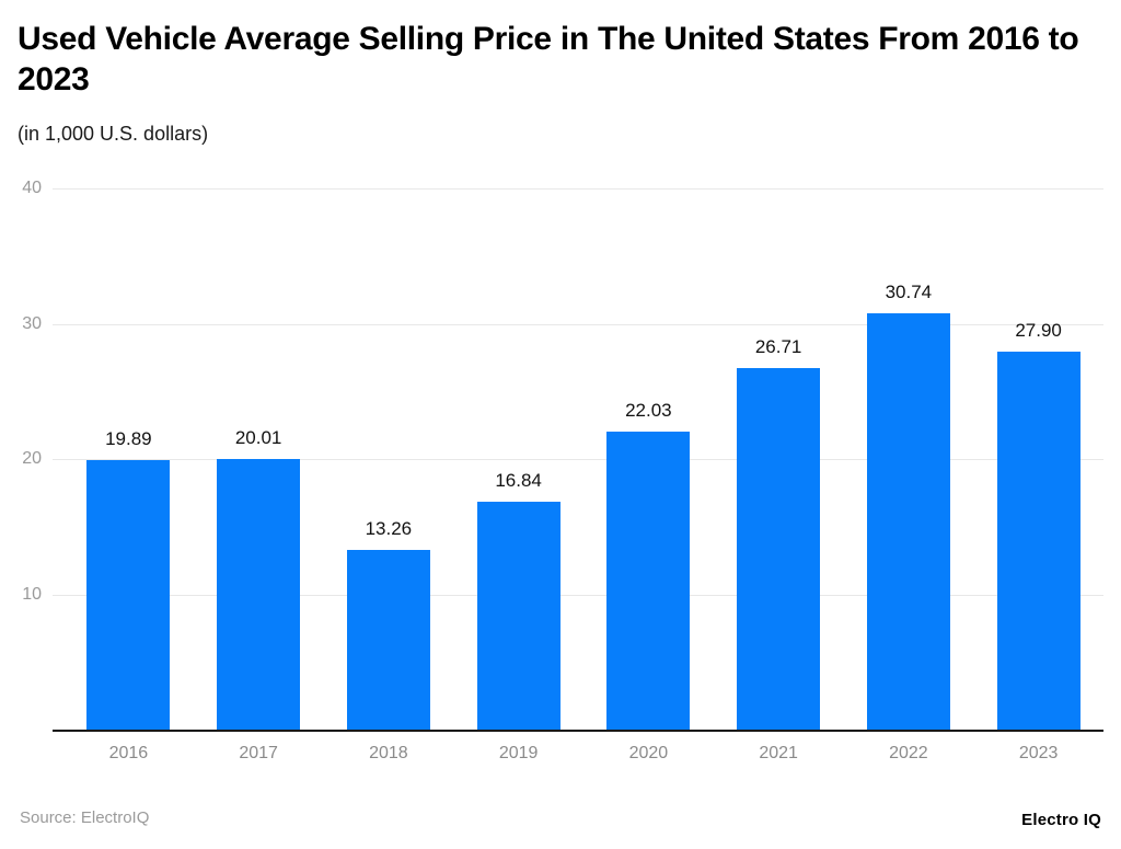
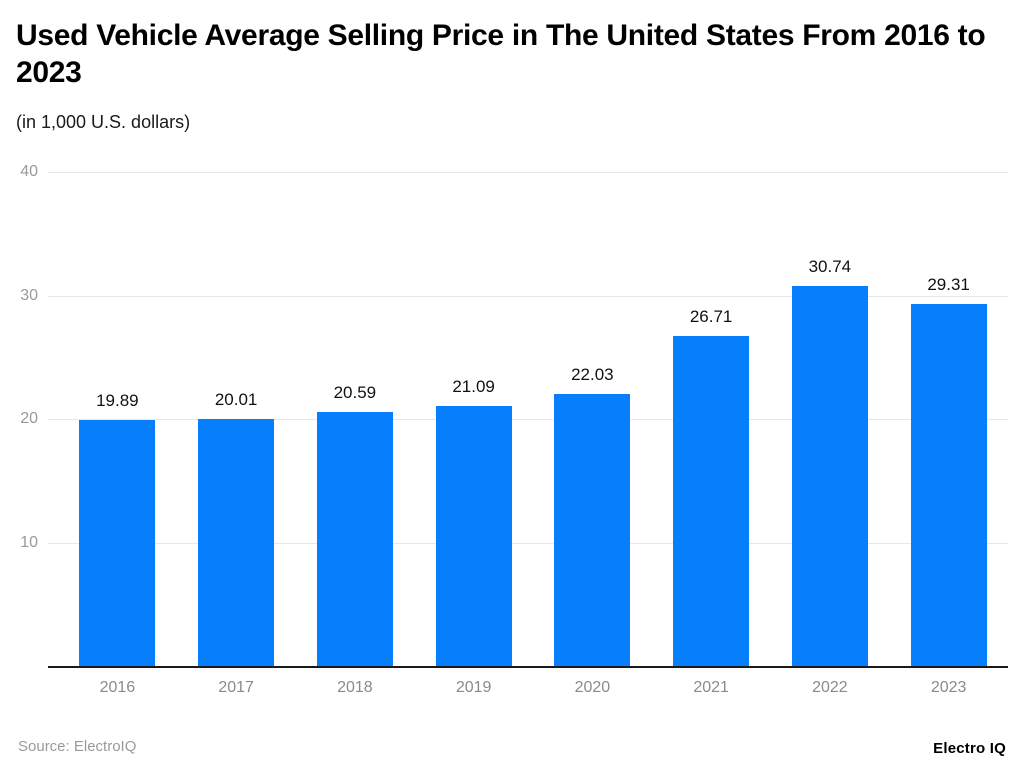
2018: 13.26 -> 20.59
2019: 16.84 -> 21.09
2023: 27.90 -> 29.31
